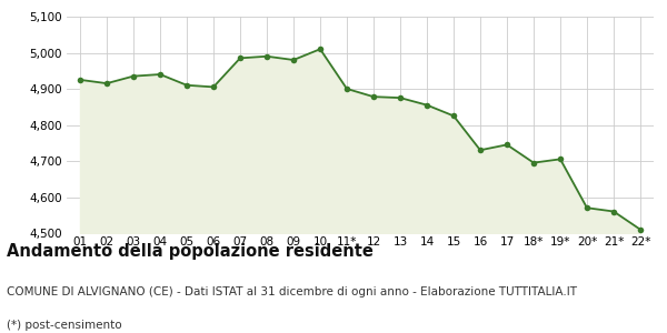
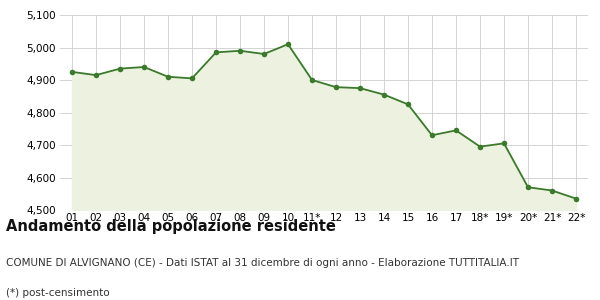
22*: 4,510 -> 4,535
